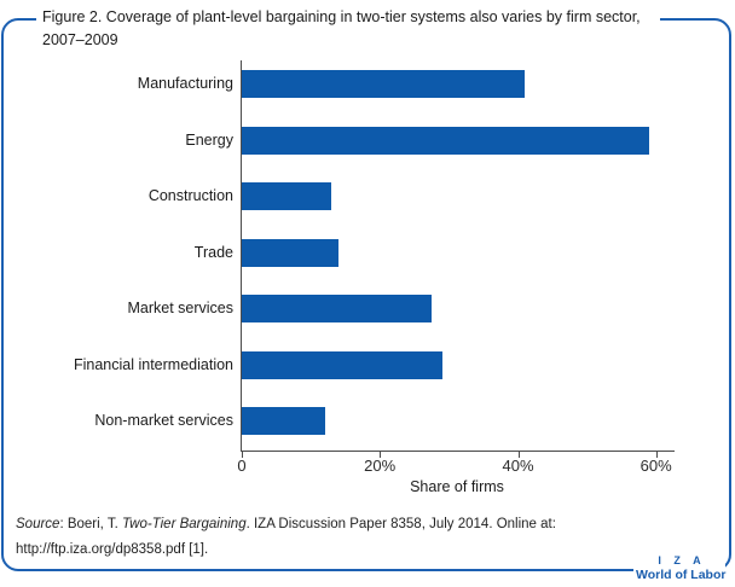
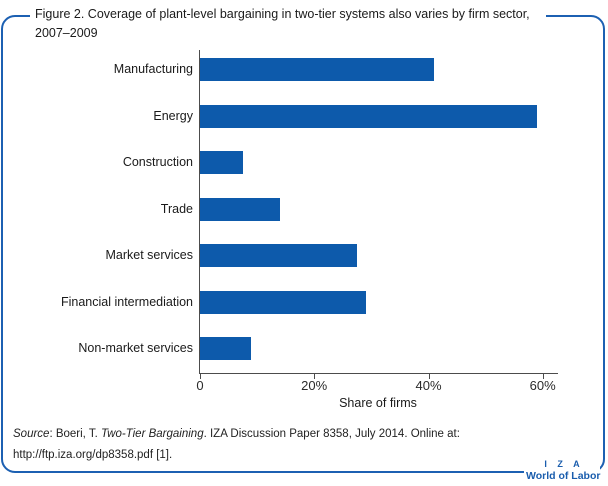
Construction: 13% -> 8%
Non-market services: 12% -> 9%
